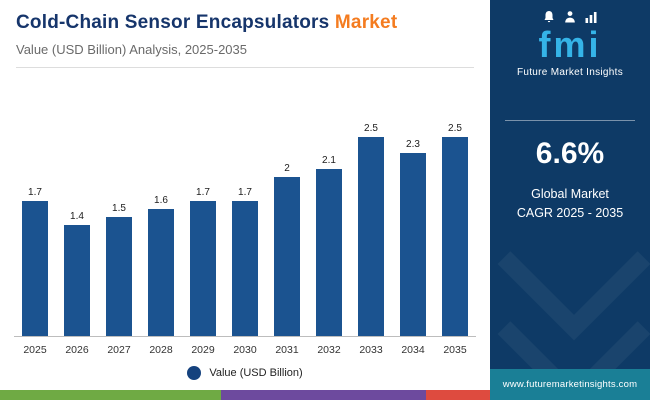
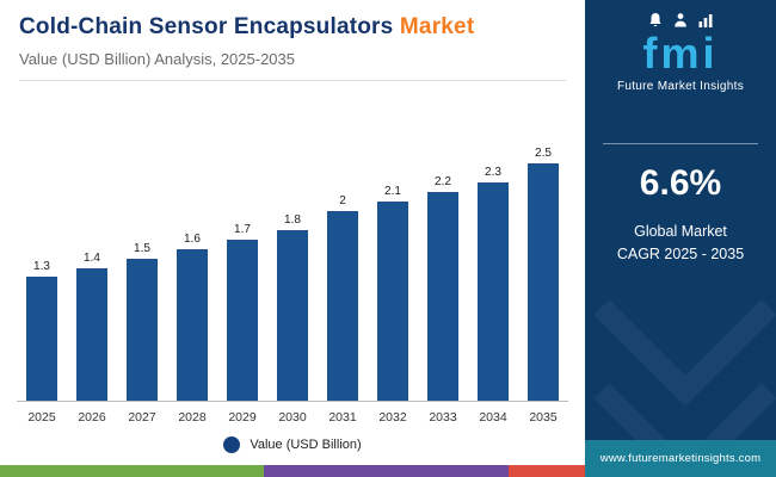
2025: 1.7 -> 1.3
2030: 1.7 -> 1.8
2033: 2.5 -> 2.2
